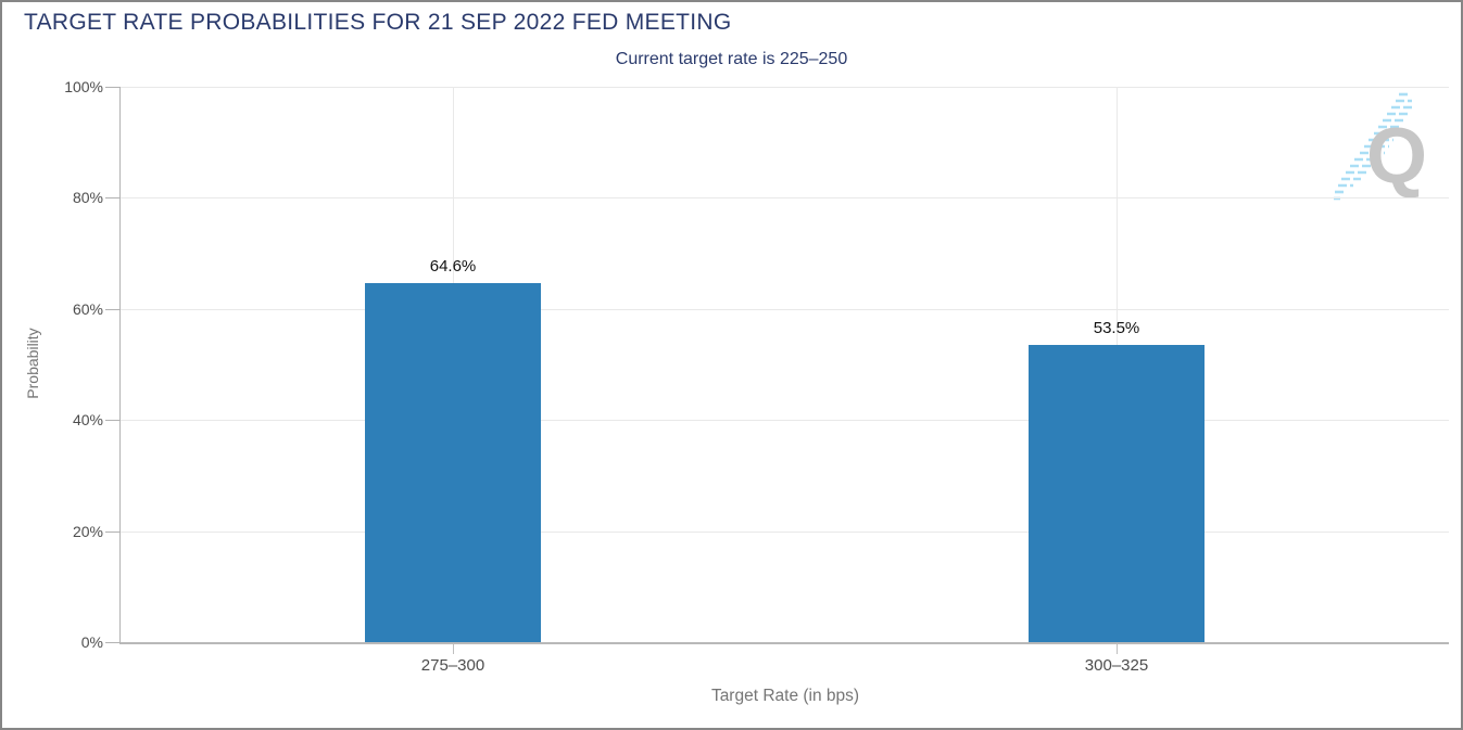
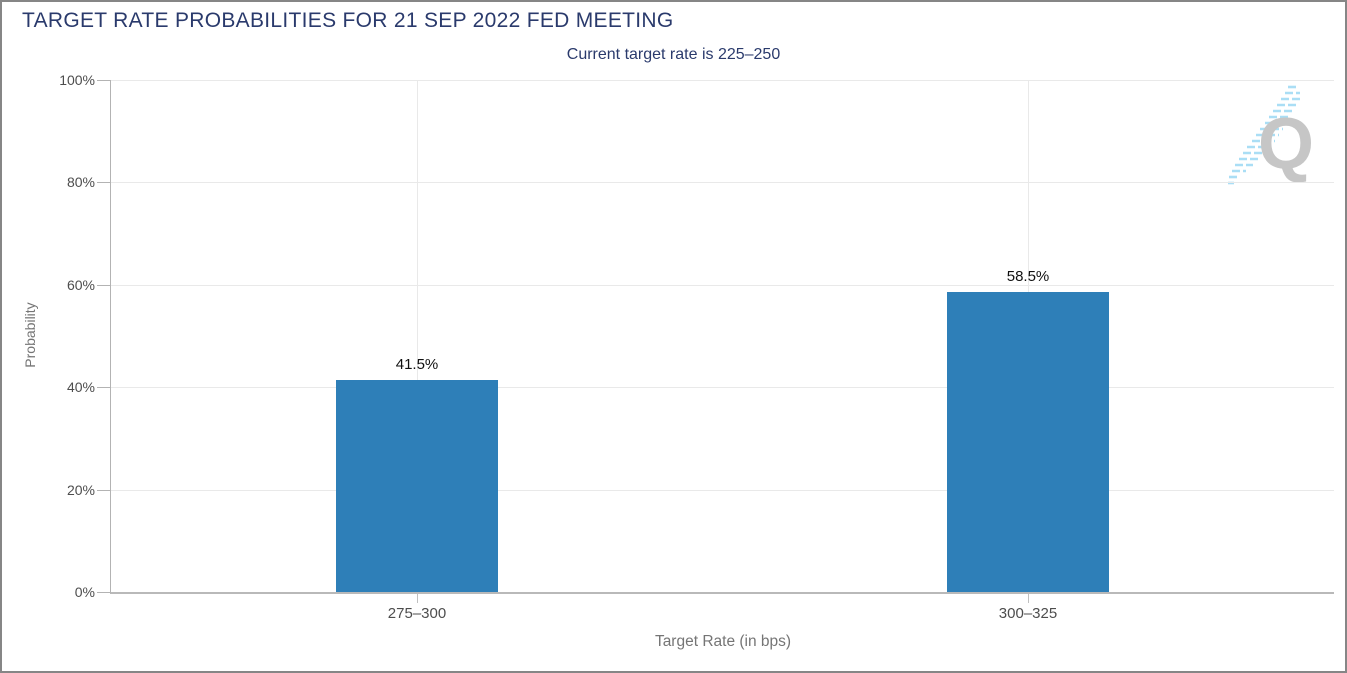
275–300: 64.6% -> 41.5%
300–325: 53.5% -> 58.5%
